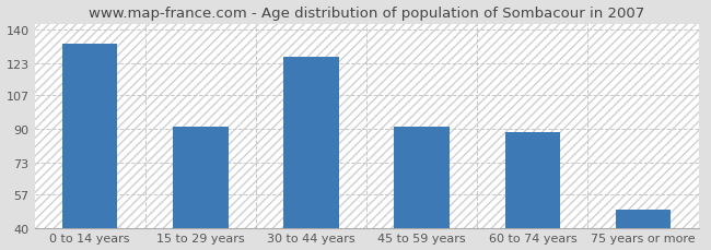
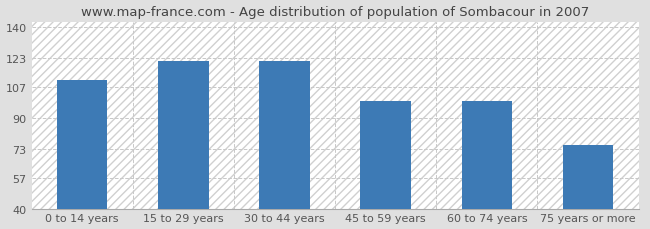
0 to 14 years: 133 -> 111
15 to 29 years: 91 -> 121
30 to 44 years: 126 -> 121
45 to 59 years: 91 -> 99
60 to 74 years: 88 -> 99
75 years or more: 49 -> 75
